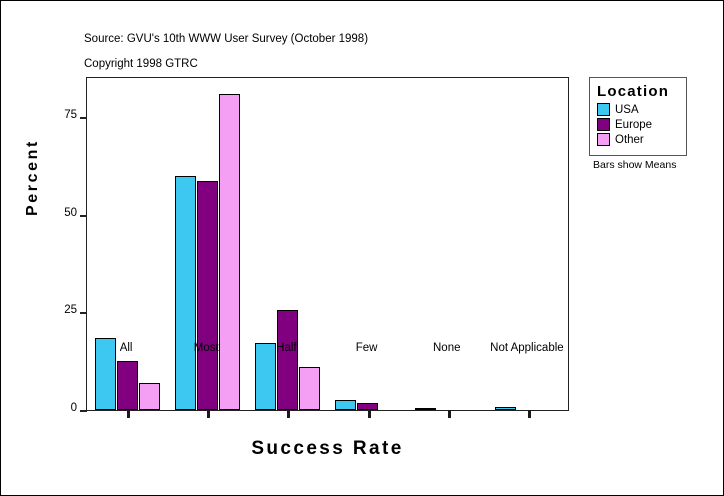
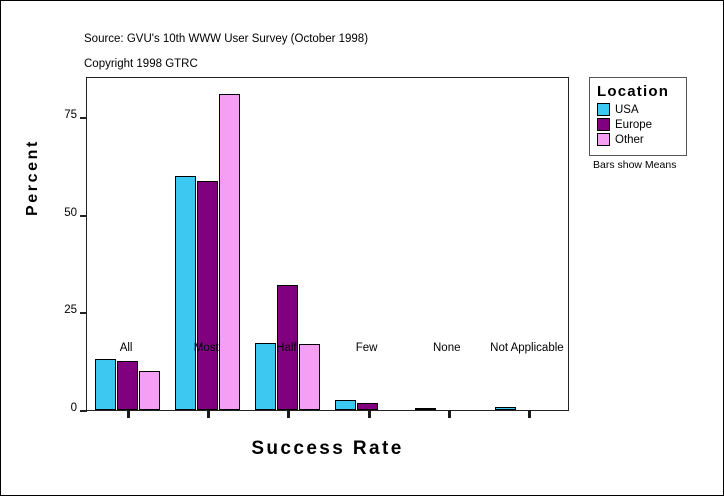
USA/All: 18 -> 13
Other/All: 7 -> 10
Europe/Half: 26 -> 32
Other/Half: 11 -> 17
